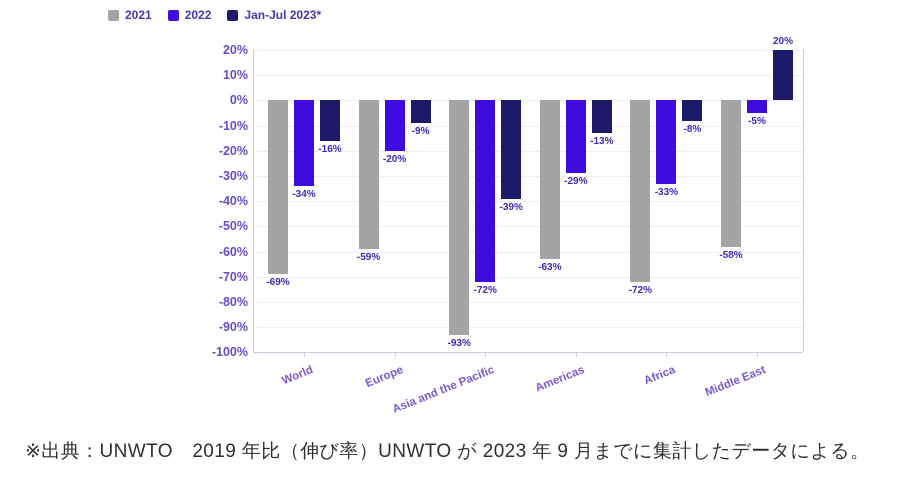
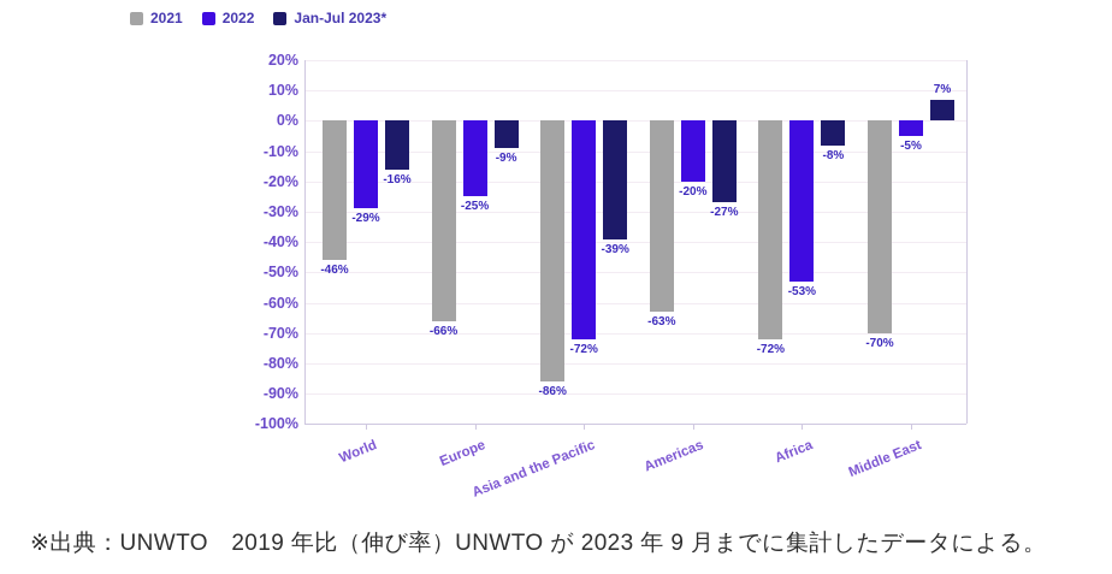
2021/World: -69% -> -46%
2022/World: -34% -> -29%
2021/Europe: -59% -> -66%
2022/Europe: -20% -> -25%
2021/Asia and the Pacific: -93% -> -86%
2022/Americas: -29% -> -20%
Jan-Jul 2023*/Americas: -13% -> -27%
2022/Africa: -33% -> -53%
2021/Middle East: -58% -> -70%
Jan-Jul 2023*/Middle East: 20% -> 7%
